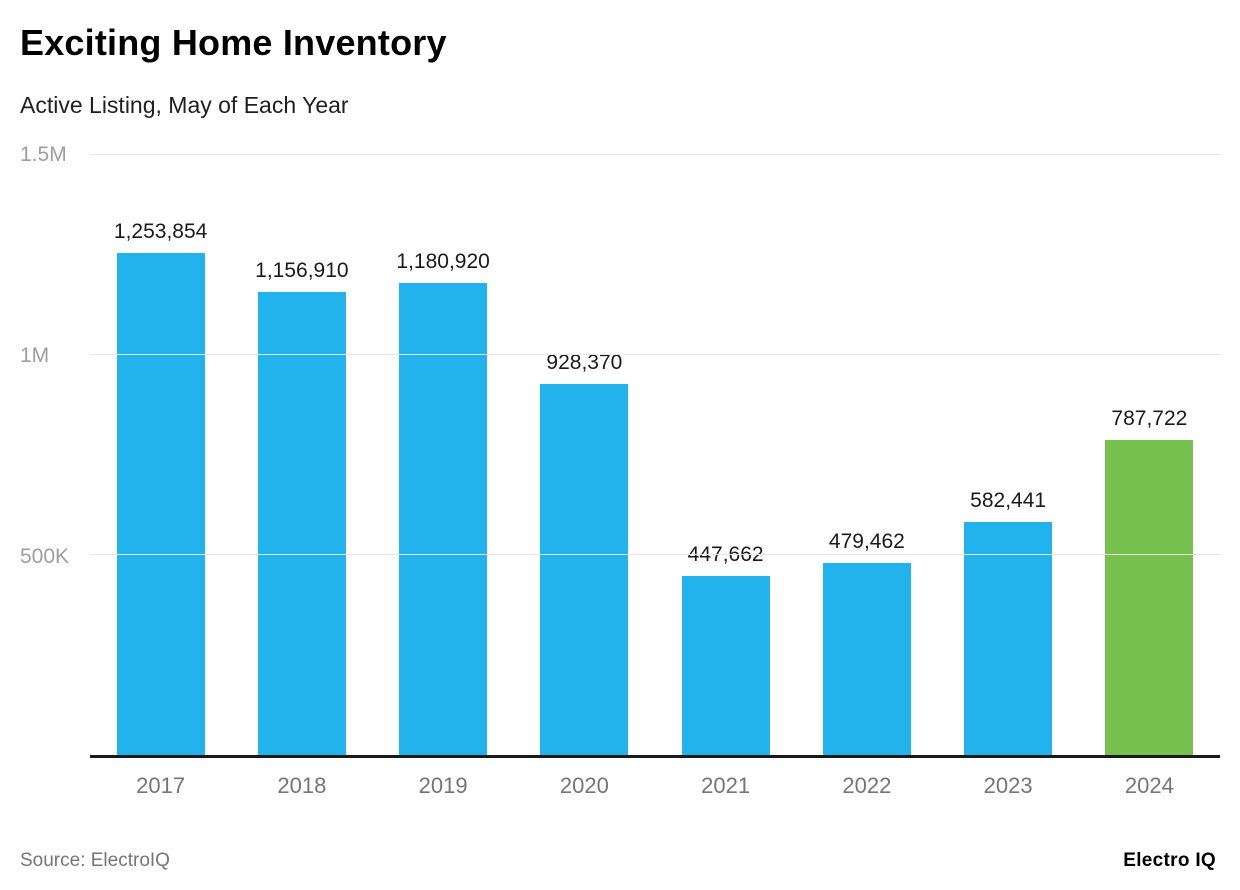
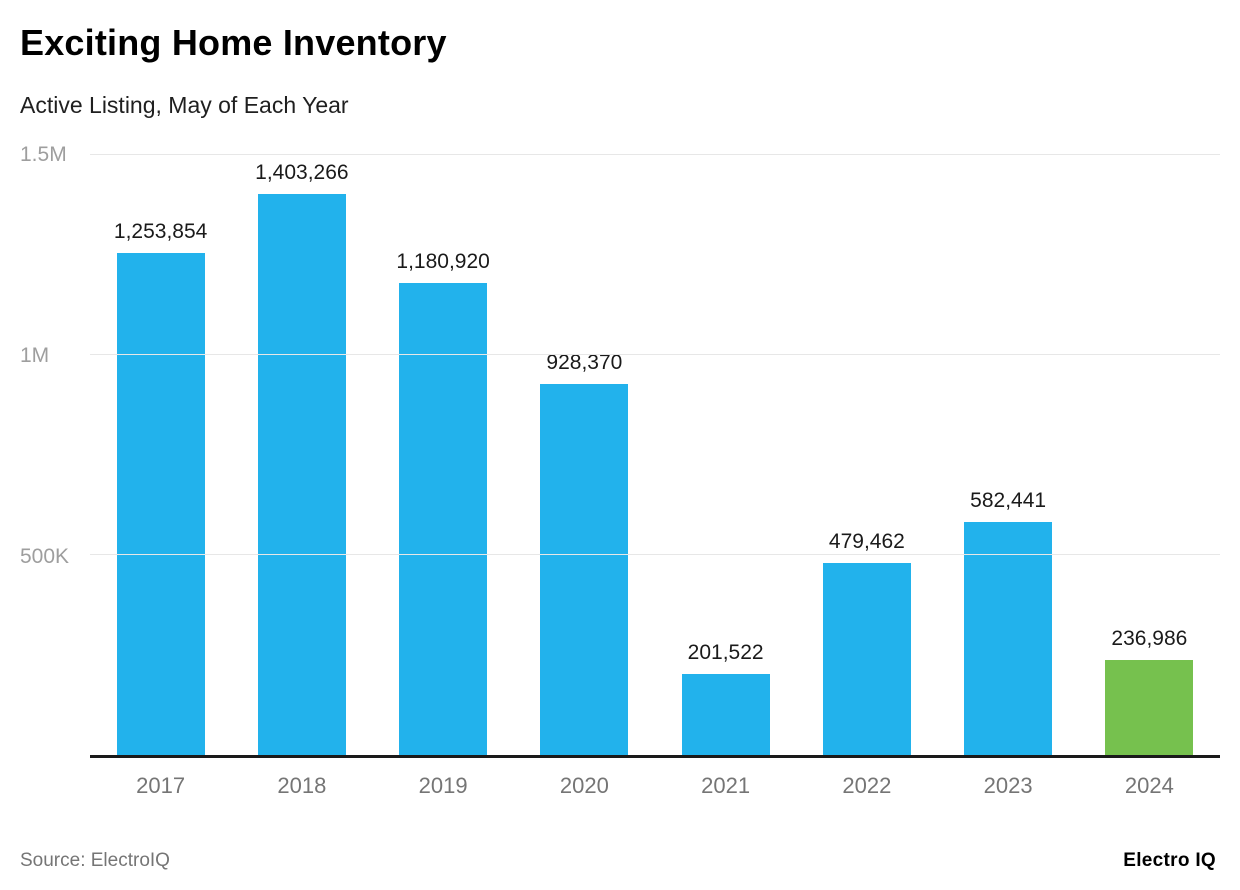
2018: 1,156,910 -> 1,403,266
2021: 447,662 -> 201,522
2024: 787,722 -> 236,986
